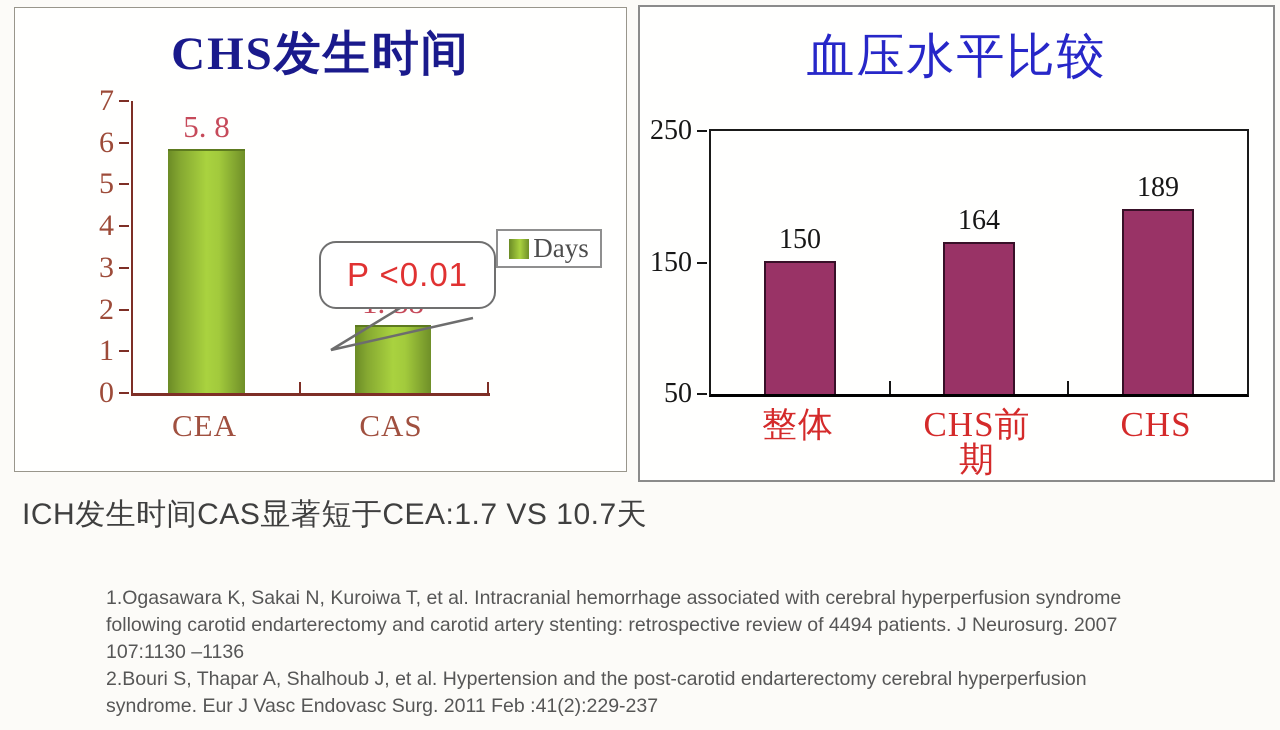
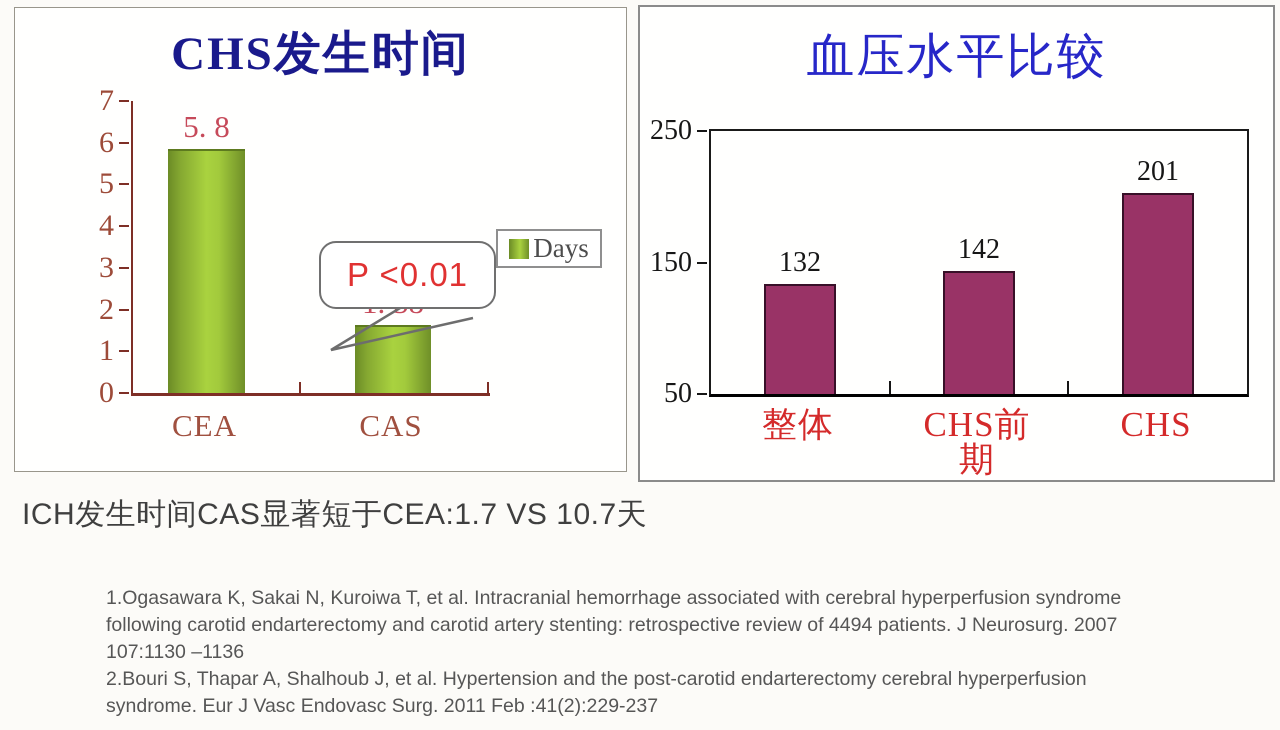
血压水平比较/整体: 150 -> 132
血压水平比较/CHS前期: 164 -> 142
血压水平比较/CHS: 189 -> 201
